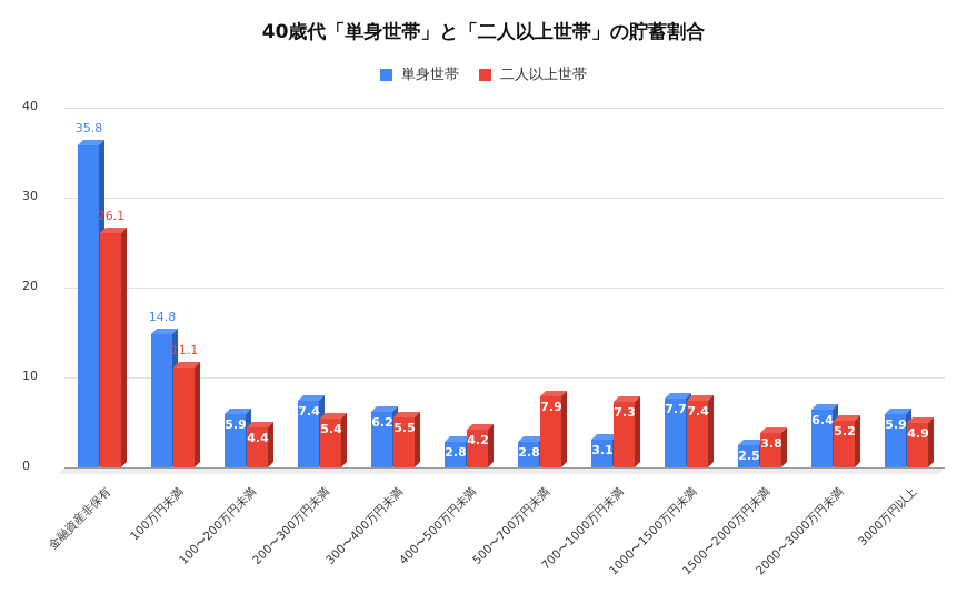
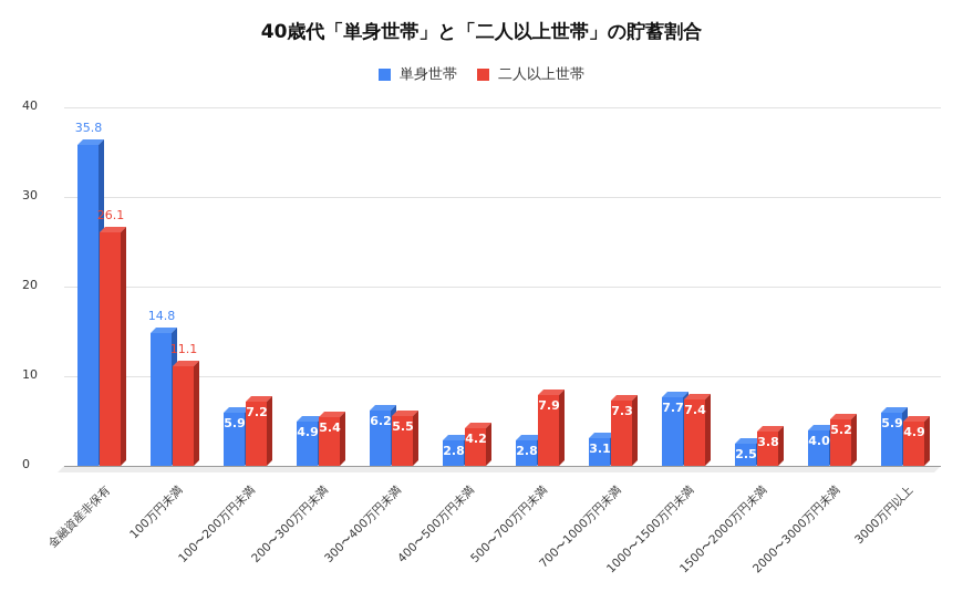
二人以上世帯/100〜200万円未満: 4.4 -> 7.2
単身世帯/200〜300万円未満: 7.4 -> 4.9
単身世帯/2000〜3000万円未満: 6.4 -> 4.0
